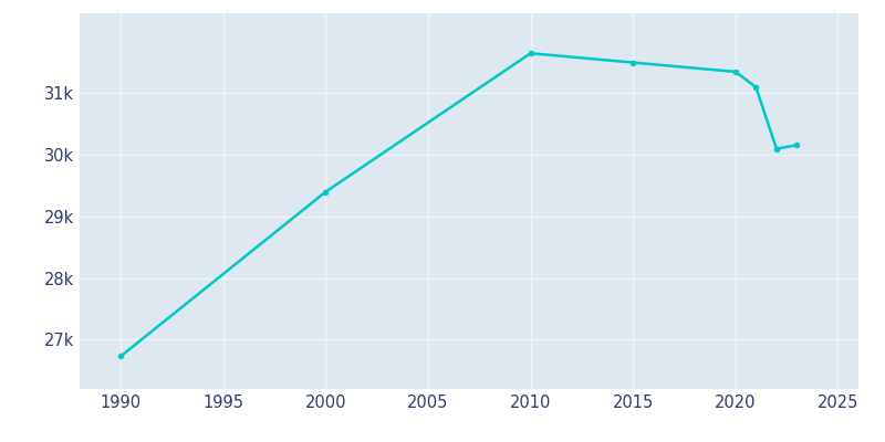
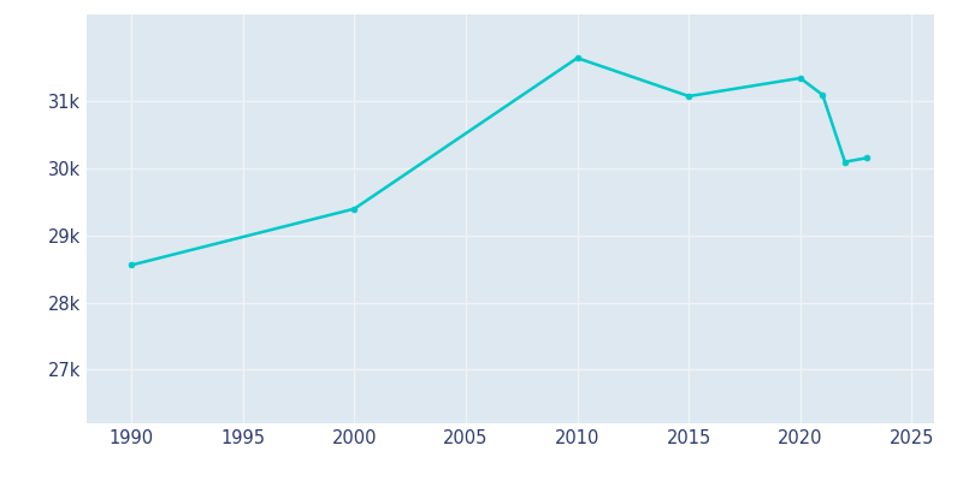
1990: 26.73k -> 28.56k
2015: 31.50k -> 31.08k
